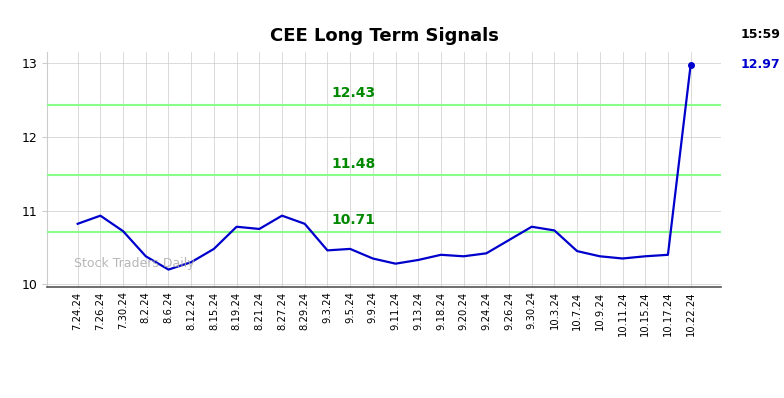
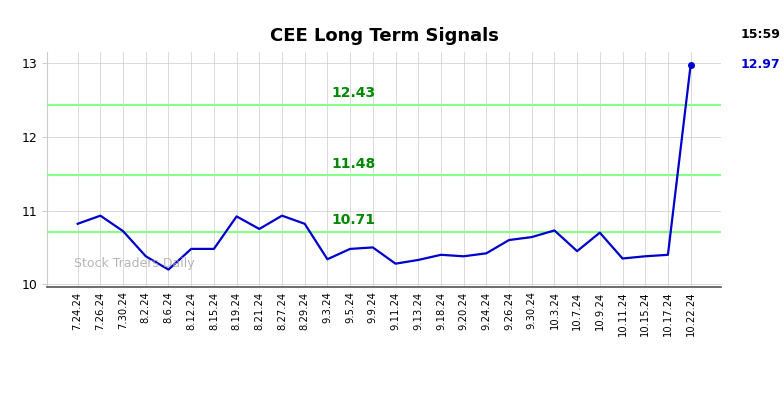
8.12.24: 10.30 -> 10.48
8.19.24: 10.78 -> 10.92
9.3.24: 10.46 -> 10.34
9.9.24: 10.35 -> 10.50
9.30.24: 10.78 -> 10.64
10.9.24: 10.38 -> 10.70
